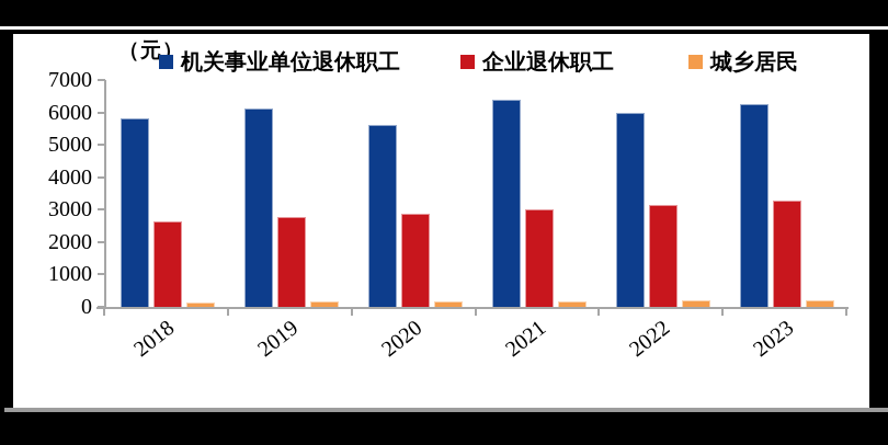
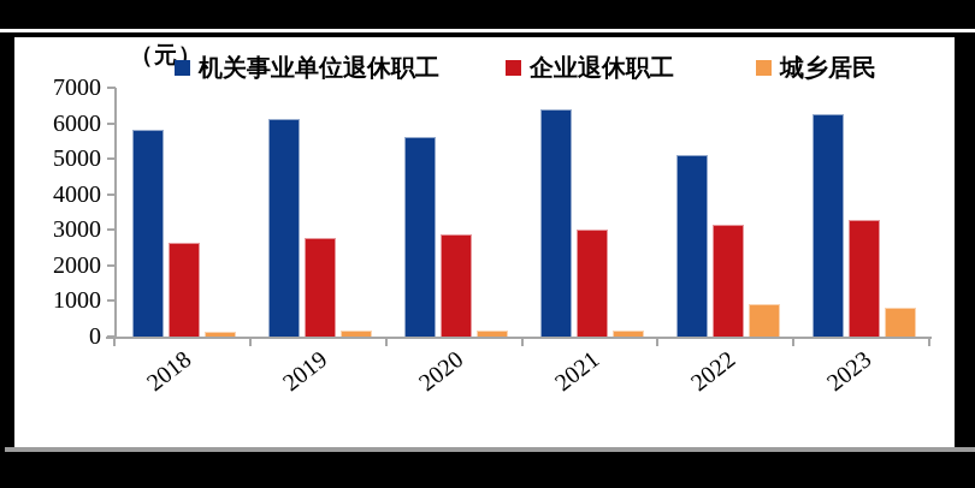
机关事业单位退休职工/2022: 6000 -> 5100
城乡居民/2022: 200 -> 900
城乡居民/2023: 200 -> 800
